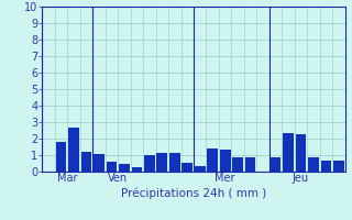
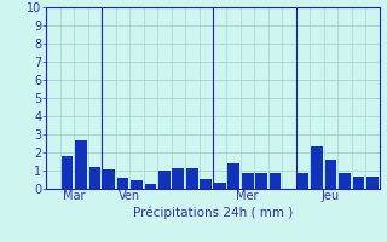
Mer: 1.4 -> 0.9
Jeu: 2.3 -> 1.6
